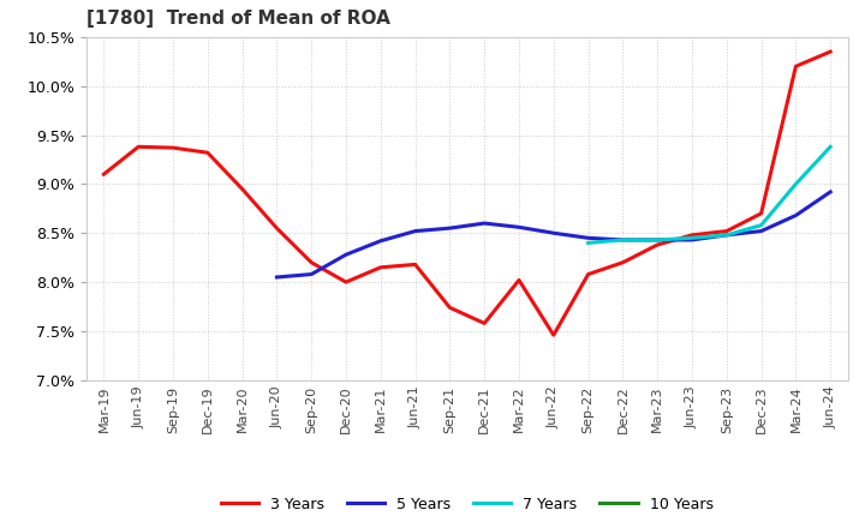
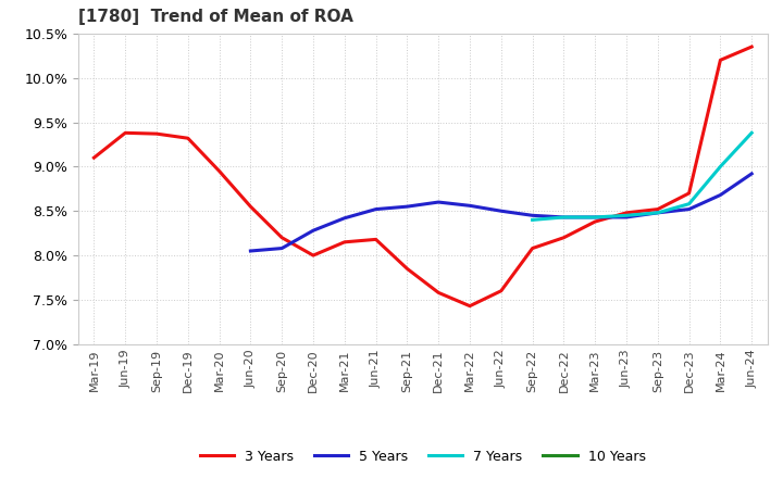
3 Years/Sep-21: 7.74% -> 7.85%
3 Years/Mar-22: 8.02% -> 7.43%
3 Years/Jun-22: 7.46% -> 7.60%
